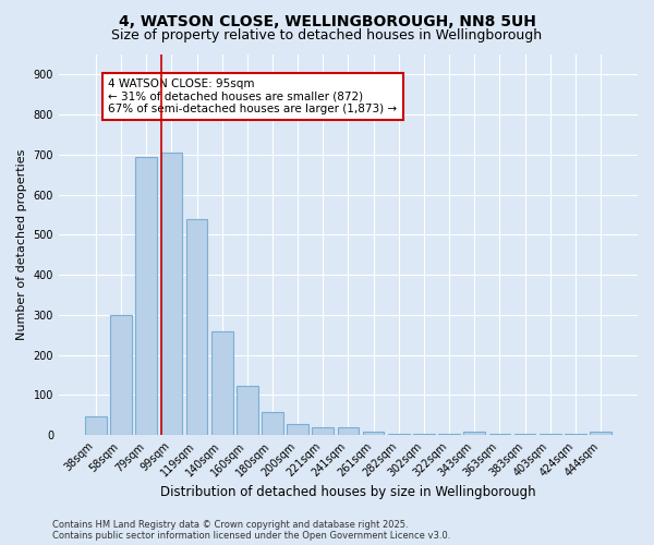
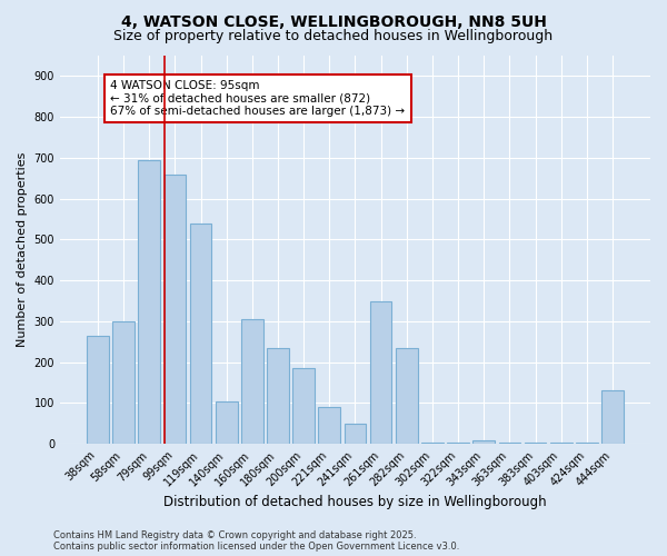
38sqm: 47 -> 265
99sqm: 706 -> 660
140sqm: 260 -> 105
160sqm: 122 -> 305
180sqm: 58 -> 235
200sqm: 28 -> 185
221sqm: 20 -> 90
241sqm: 20 -> 50
261sqm: 8 -> 350
282sqm: 2 -> 235
444sqm: 9 -> 130
